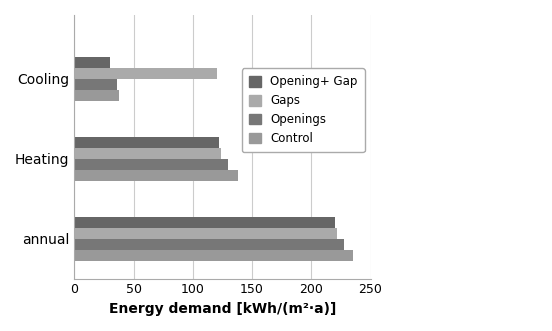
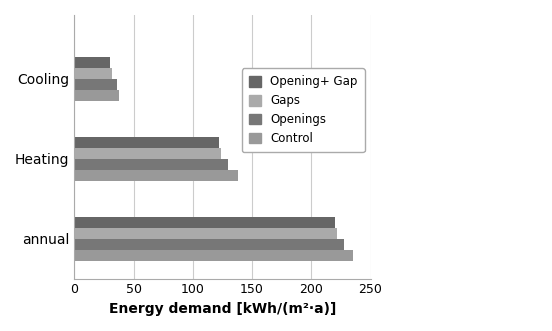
Gaps/Cooling: 120 -> 32
